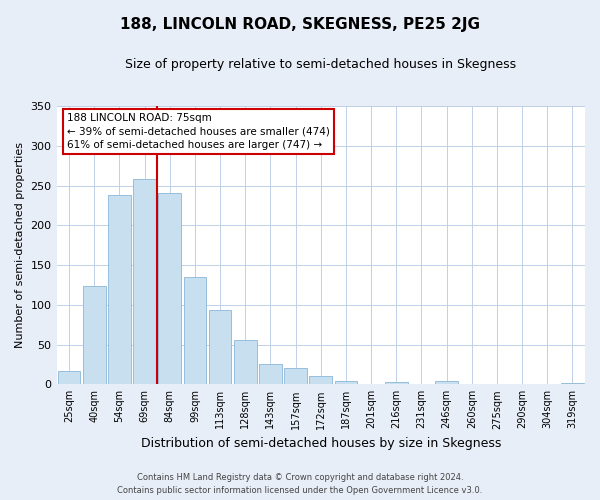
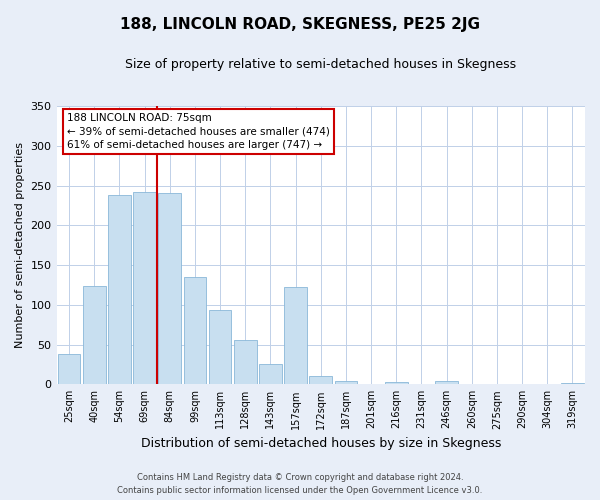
25sqm: 17 -> 38
69sqm: 258 -> 242
157sqm: 20 -> 122
